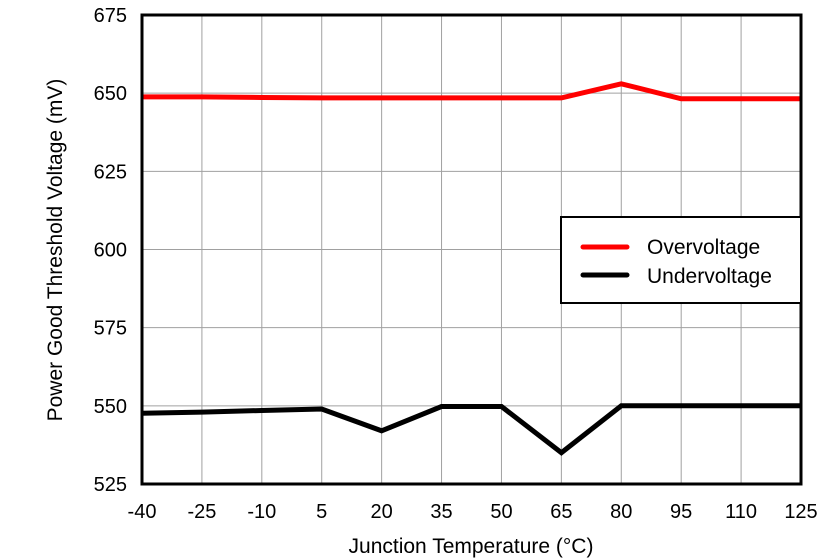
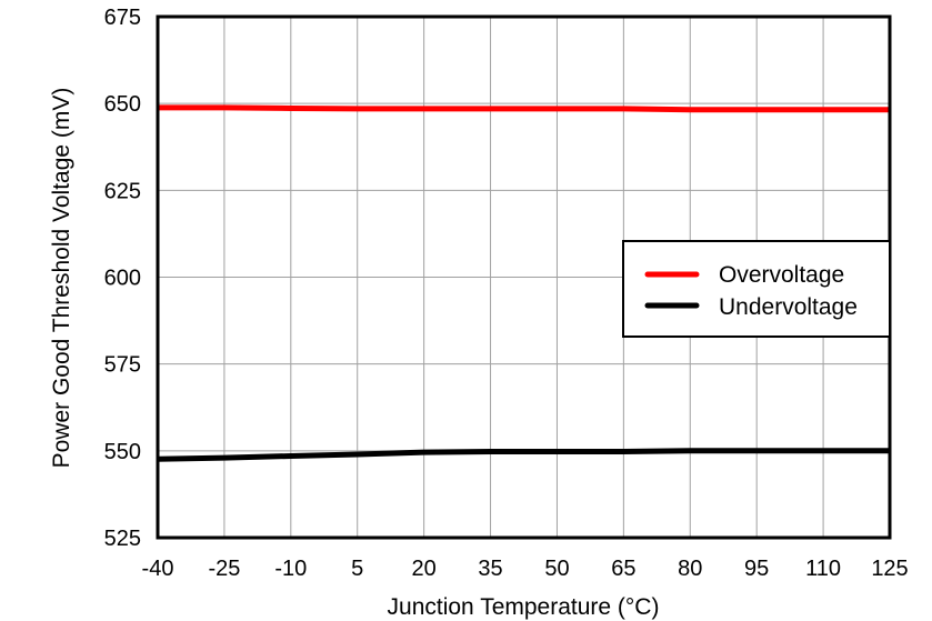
Undervoltage/20: 542 -> 550
Undervoltage/65: 535 -> 550
Overvoltage/80: 653 -> 648
